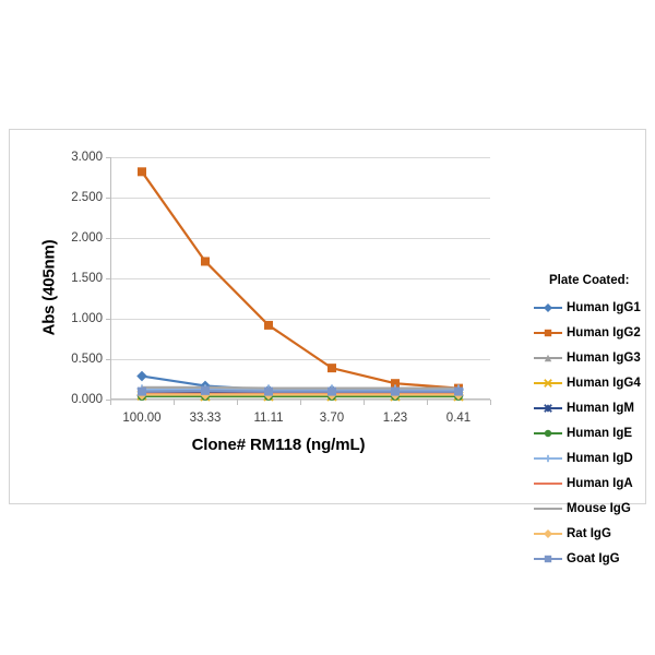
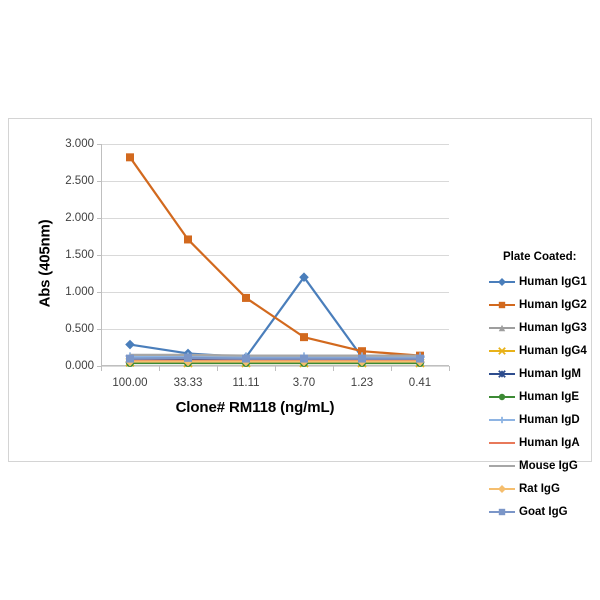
Human IgG1/3.70: 0.1 -> 1.2
